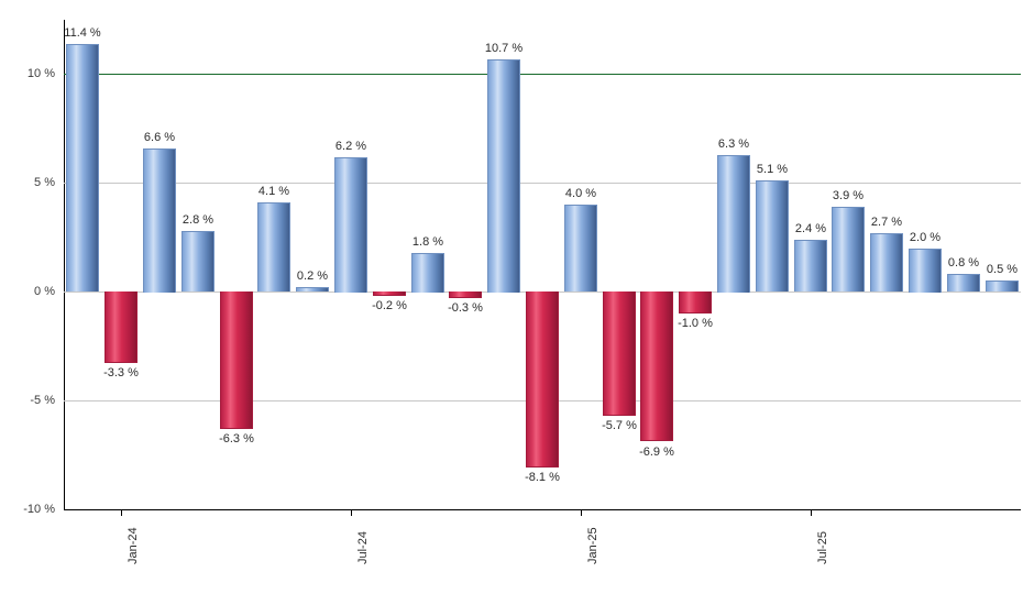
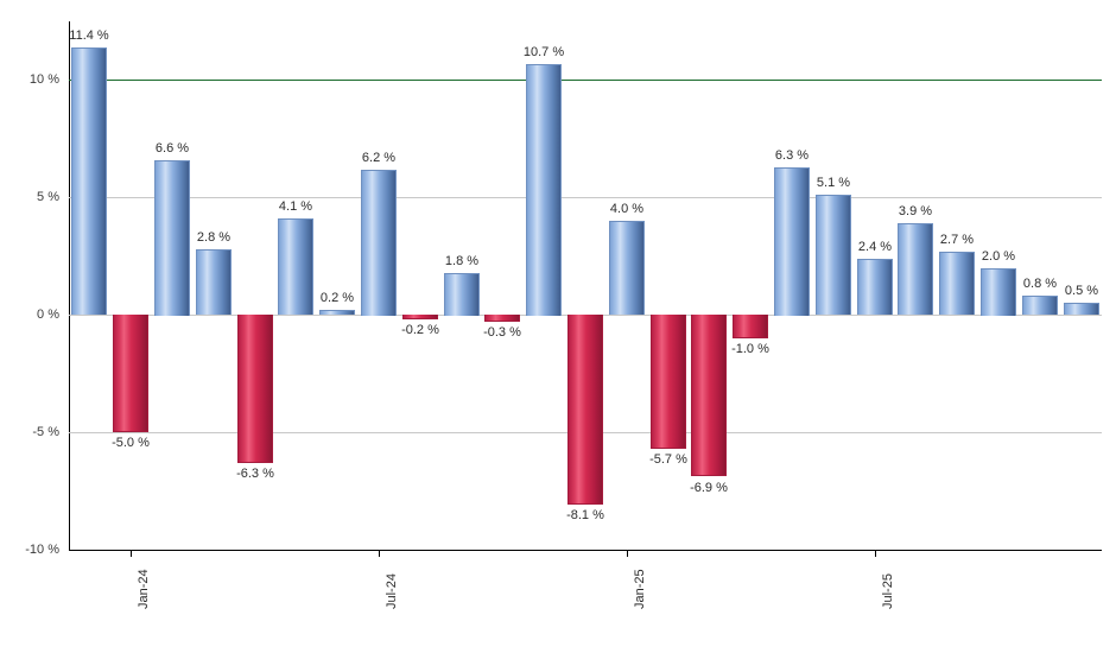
Jan-24: -3.3 -> -5.0
